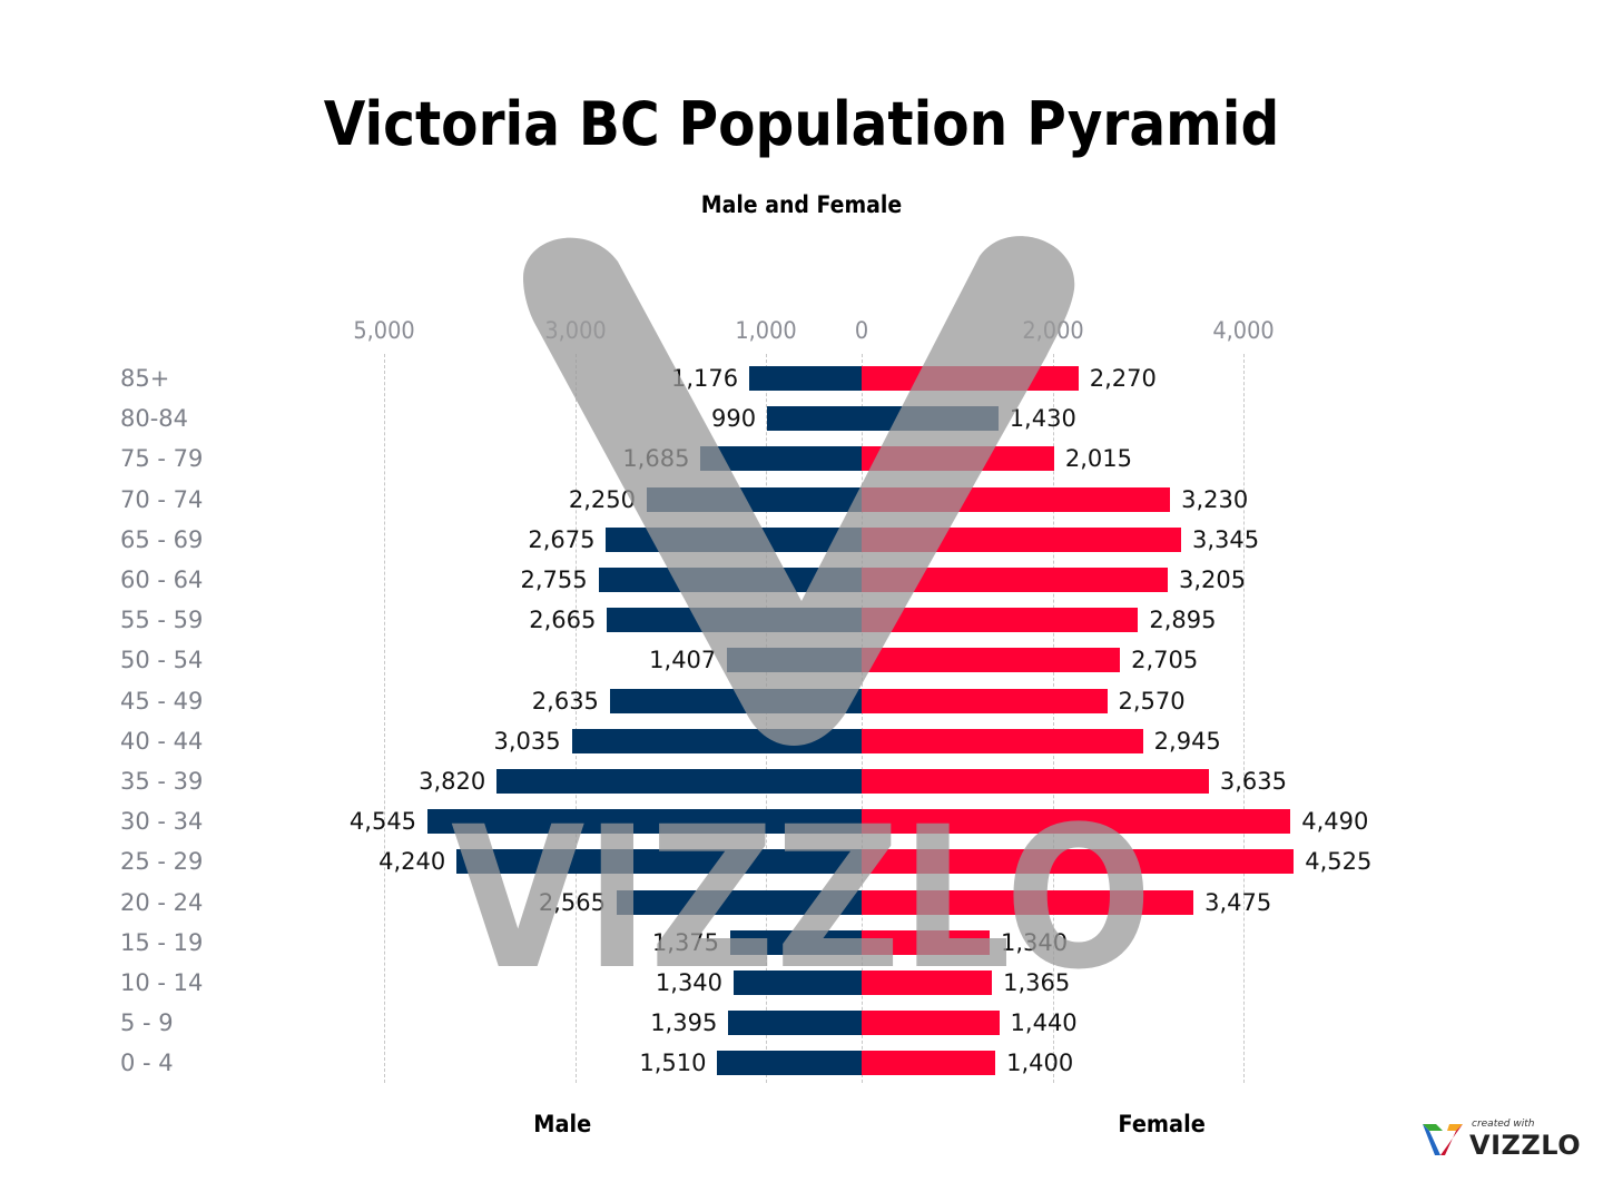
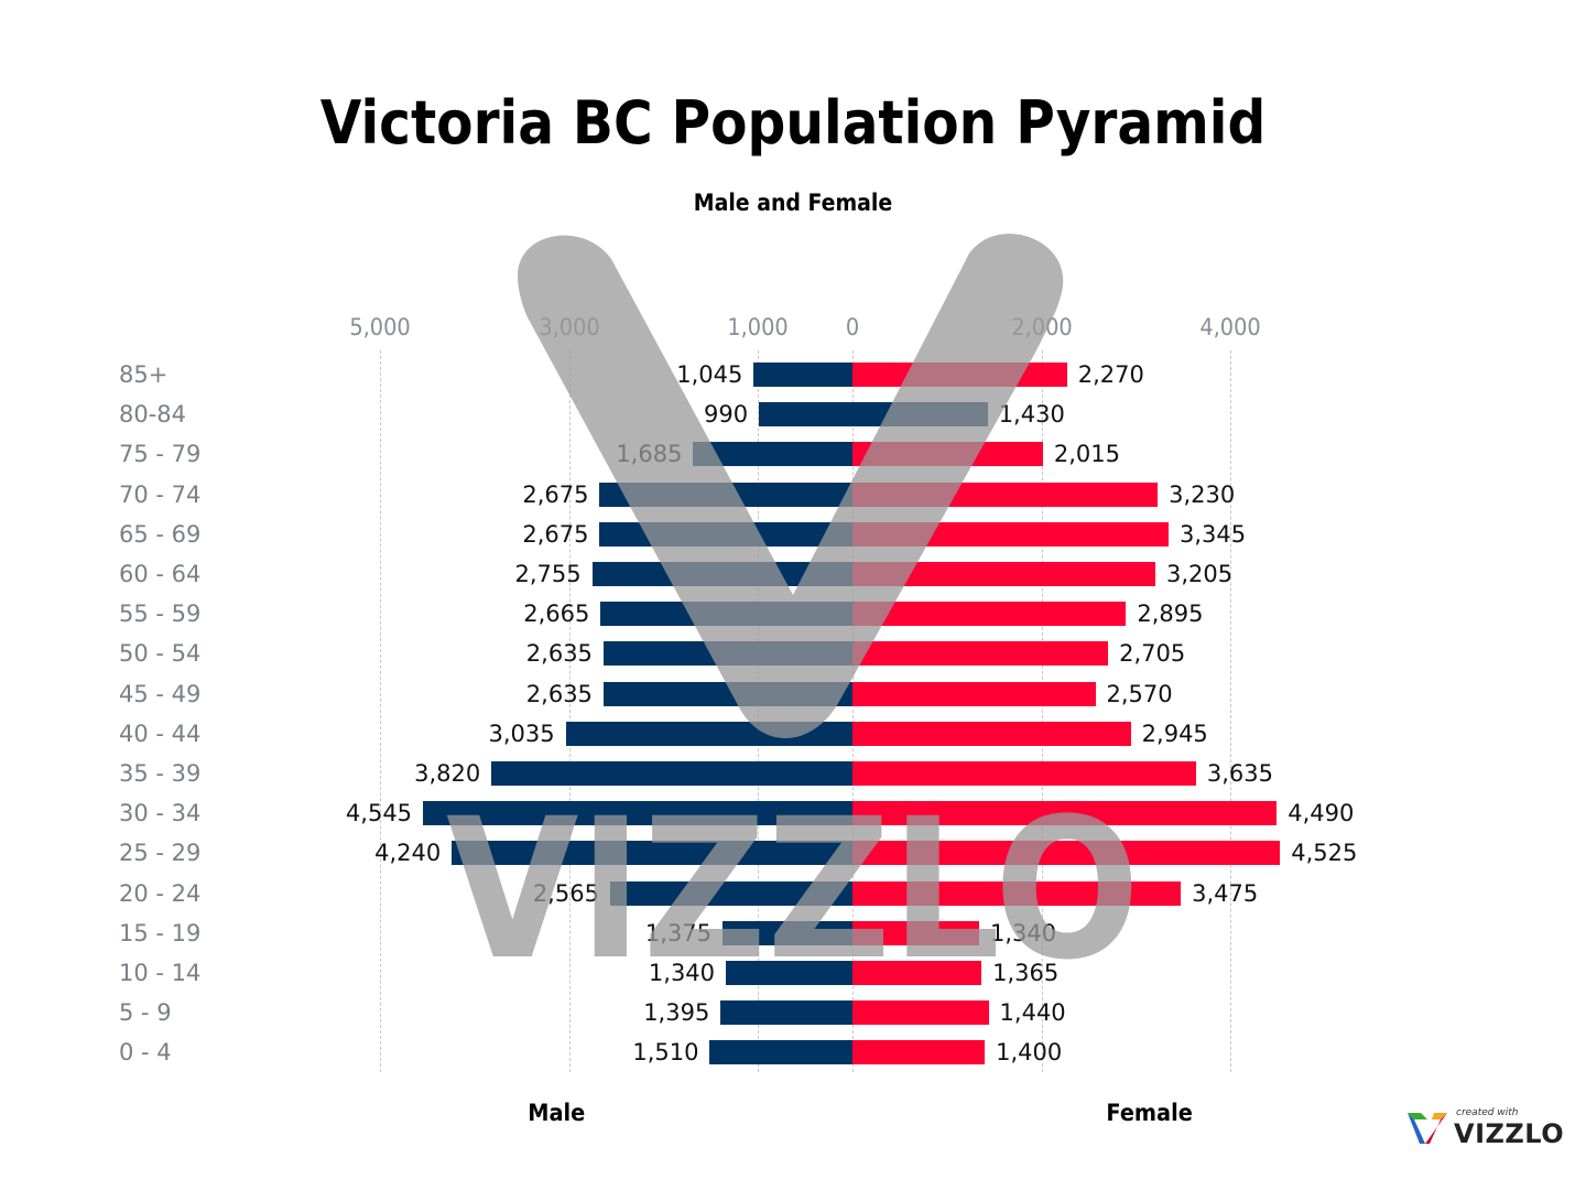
Male/85+: 1,176 -> 1,045
Male/70 - 74: 2,250 -> 2,675
Male/50 - 54: 1,407 -> 2,635
